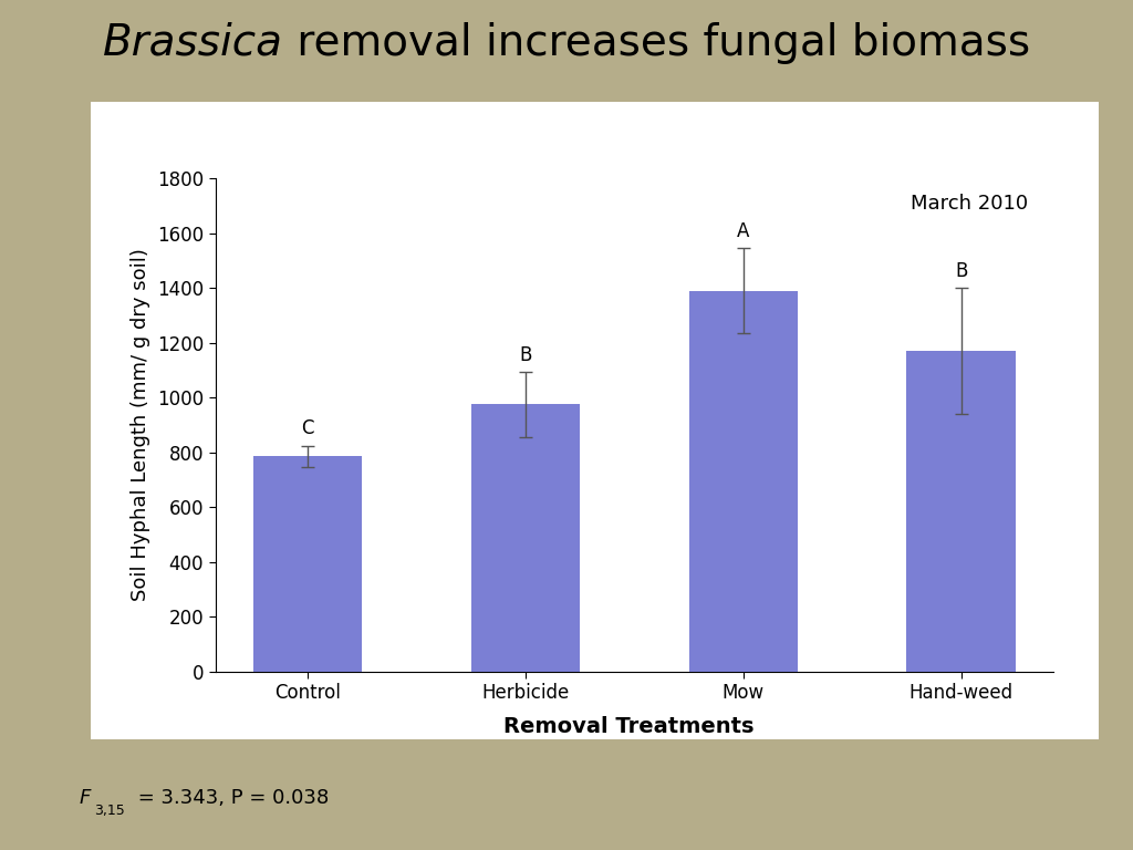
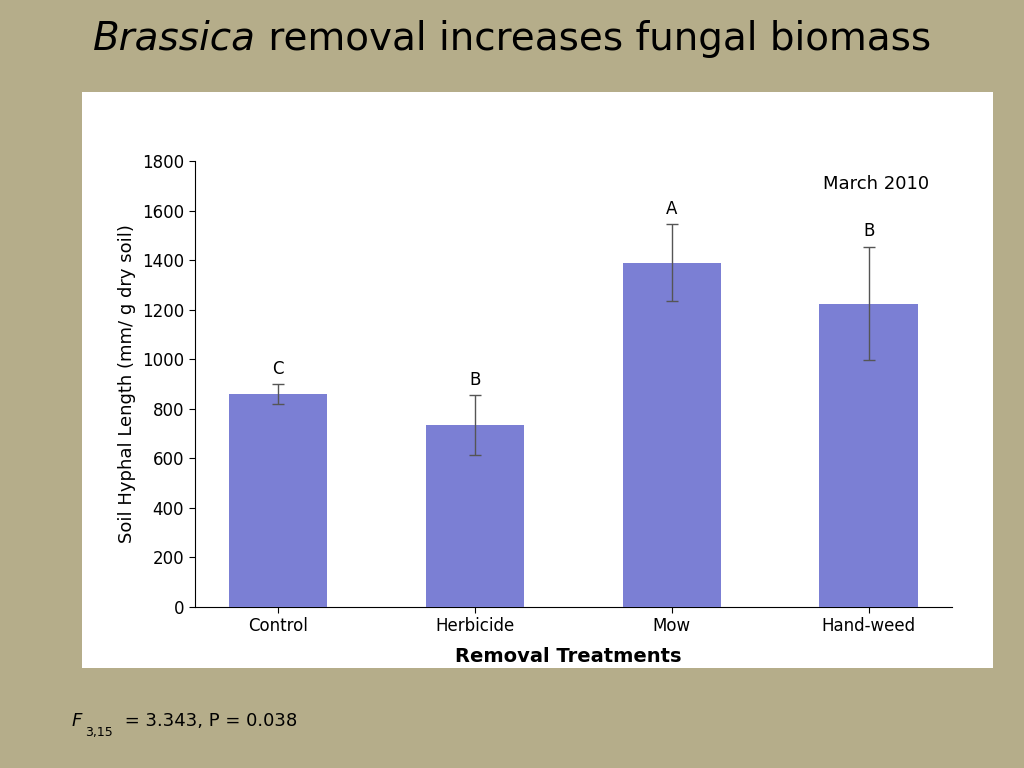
Control: 785 -> 860
Herbicide: 975 -> 735
Hand-weed: 1170 -> 1225
